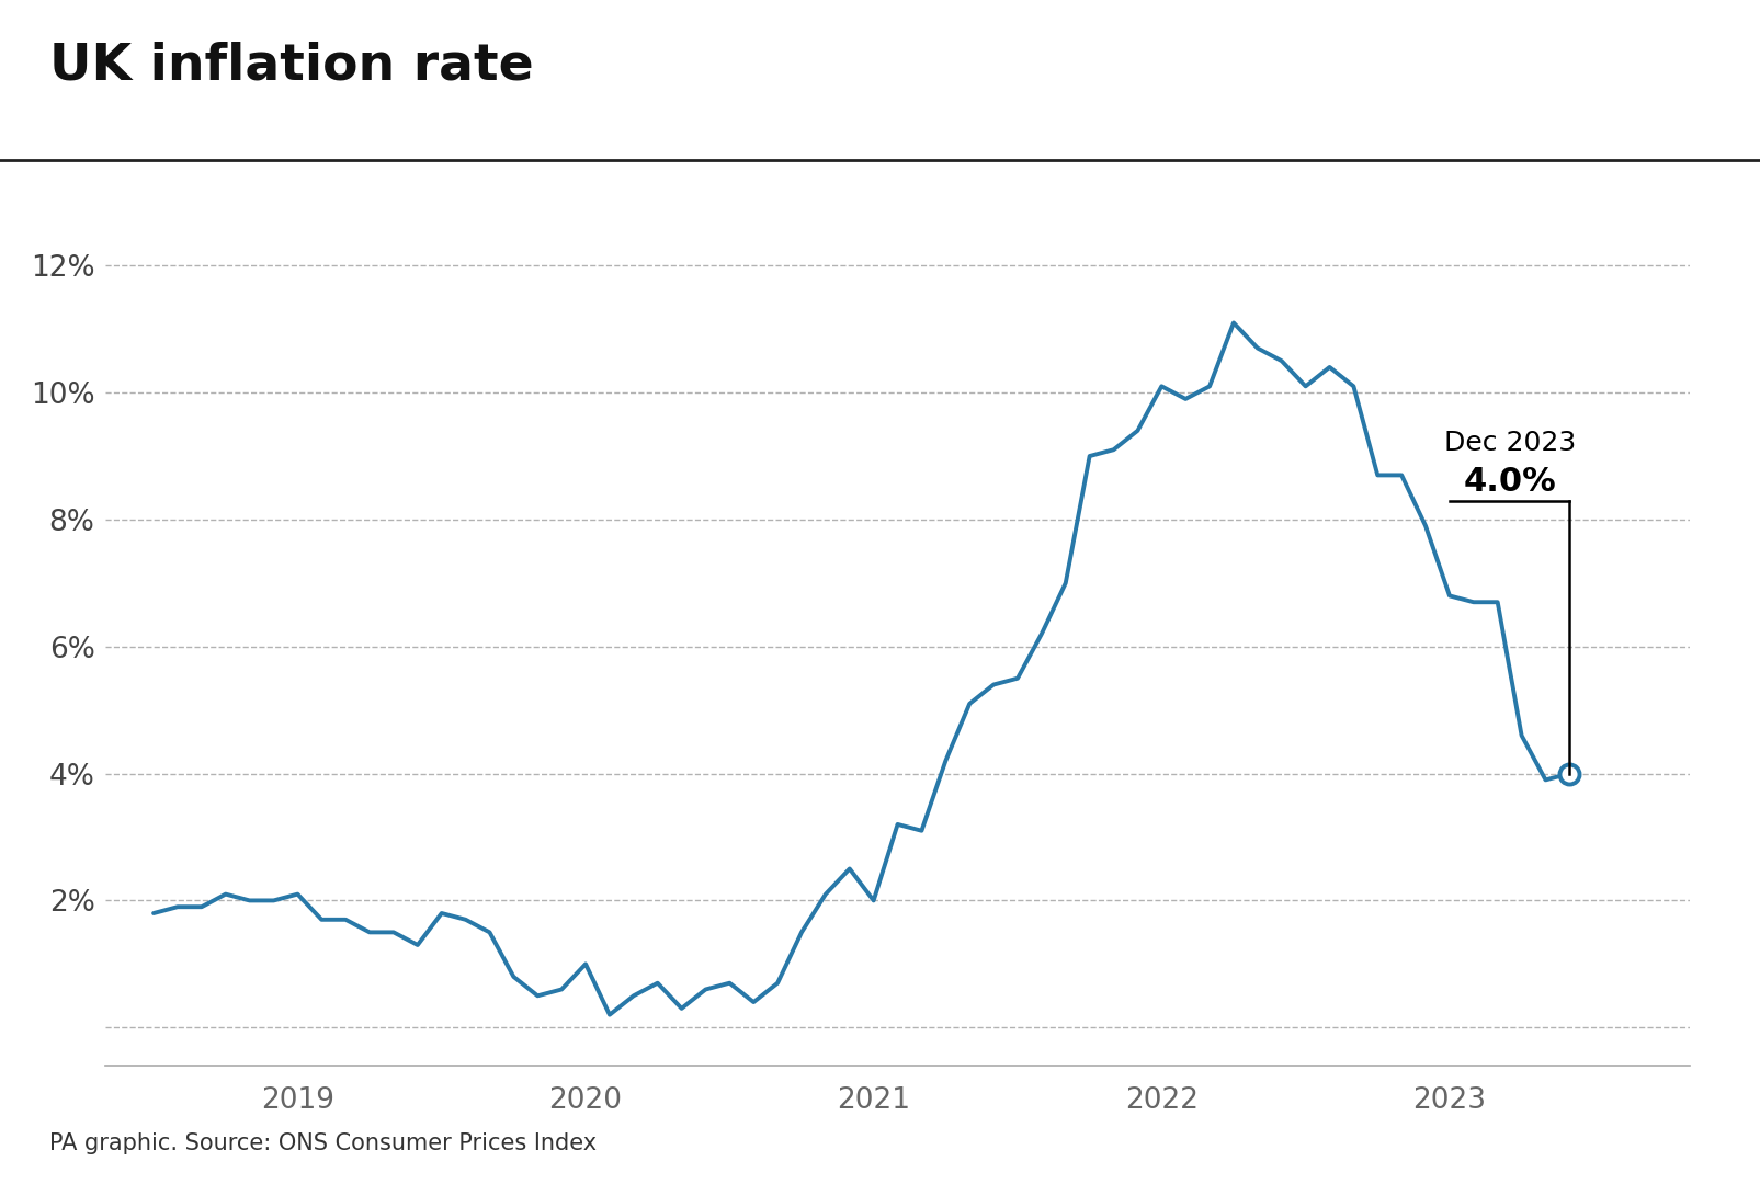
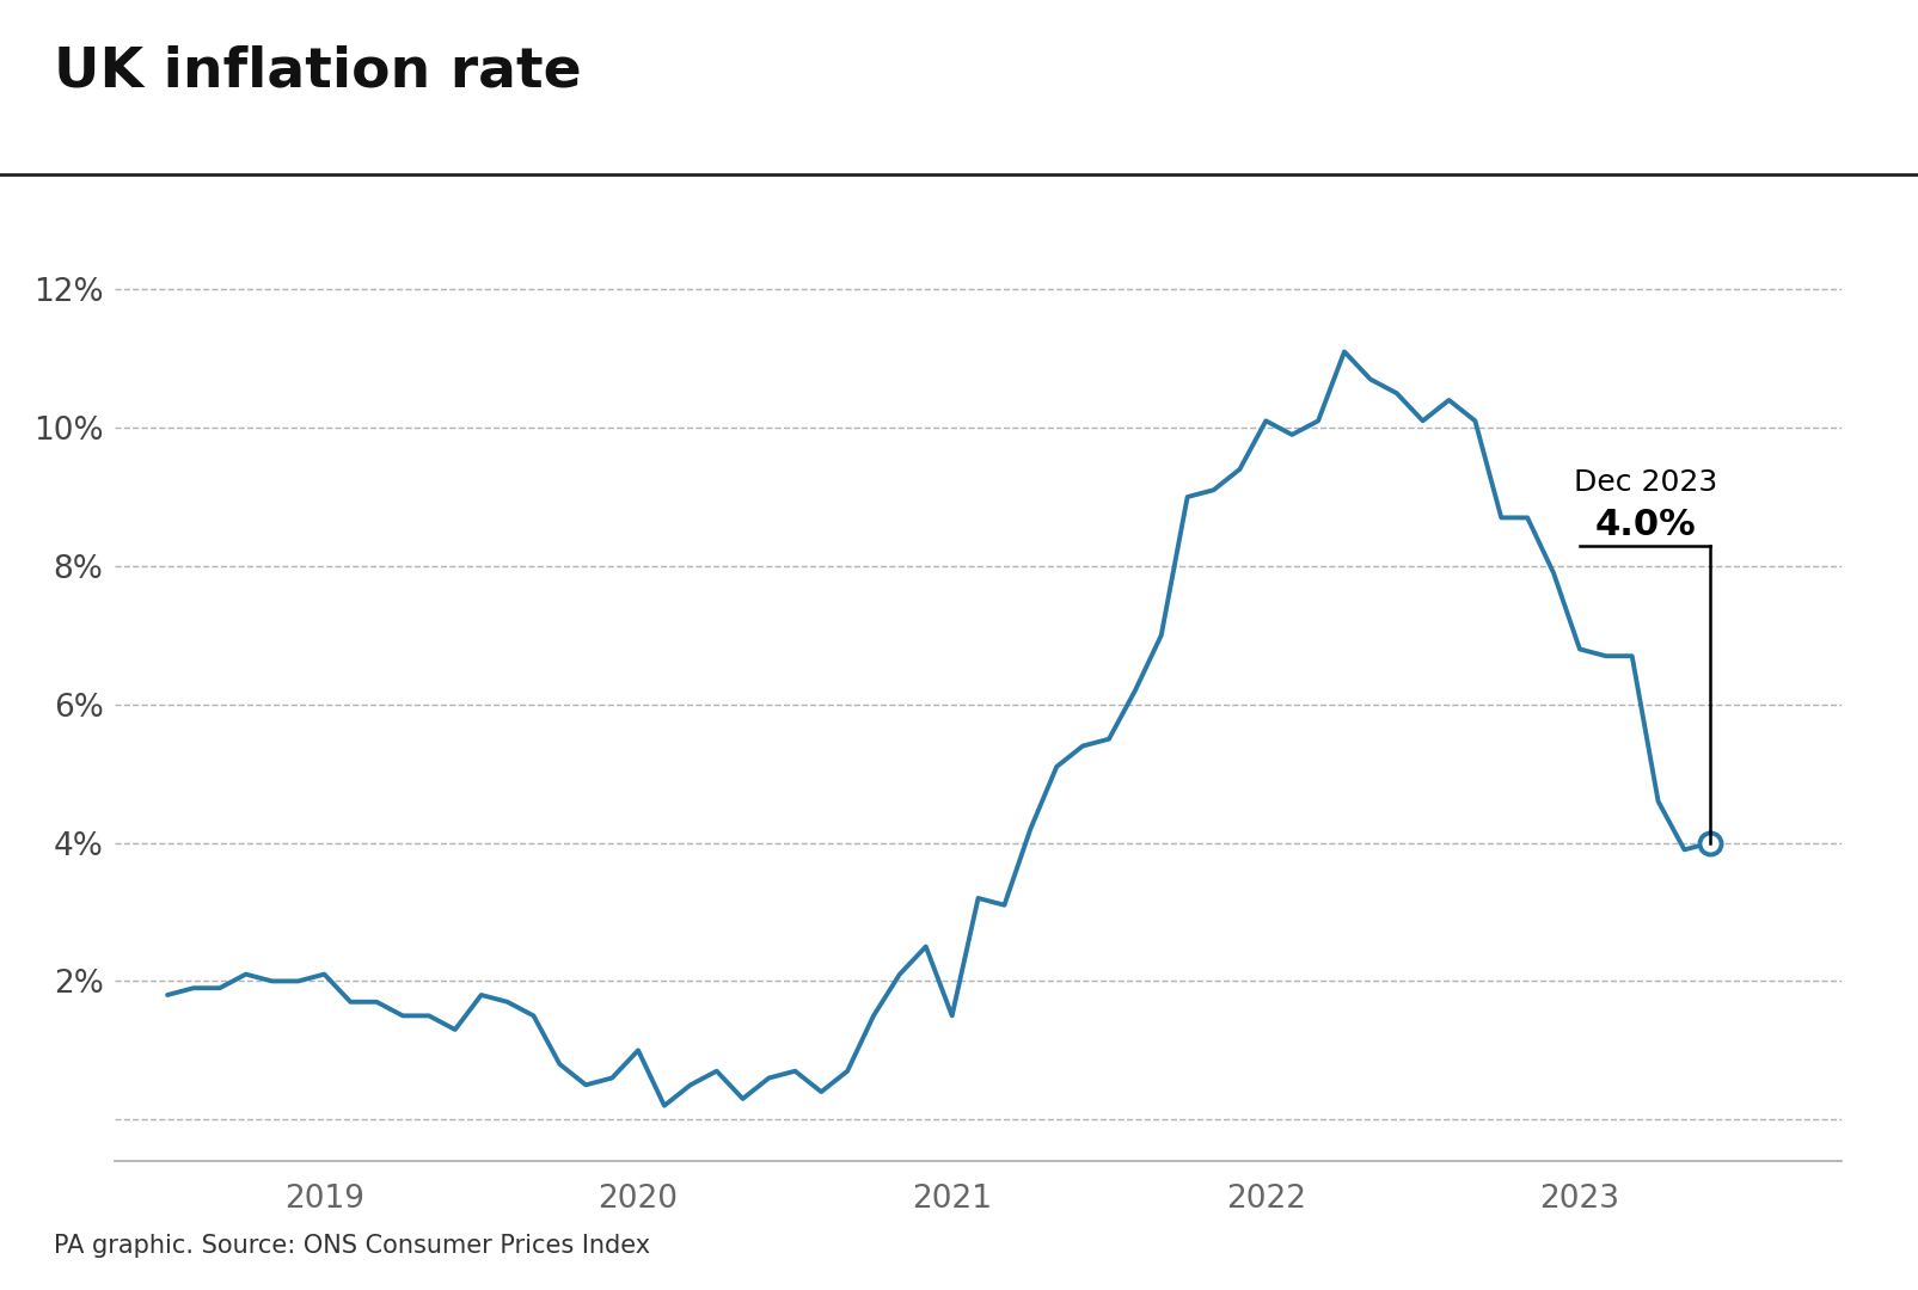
2021: 2.0% -> 1.5%
